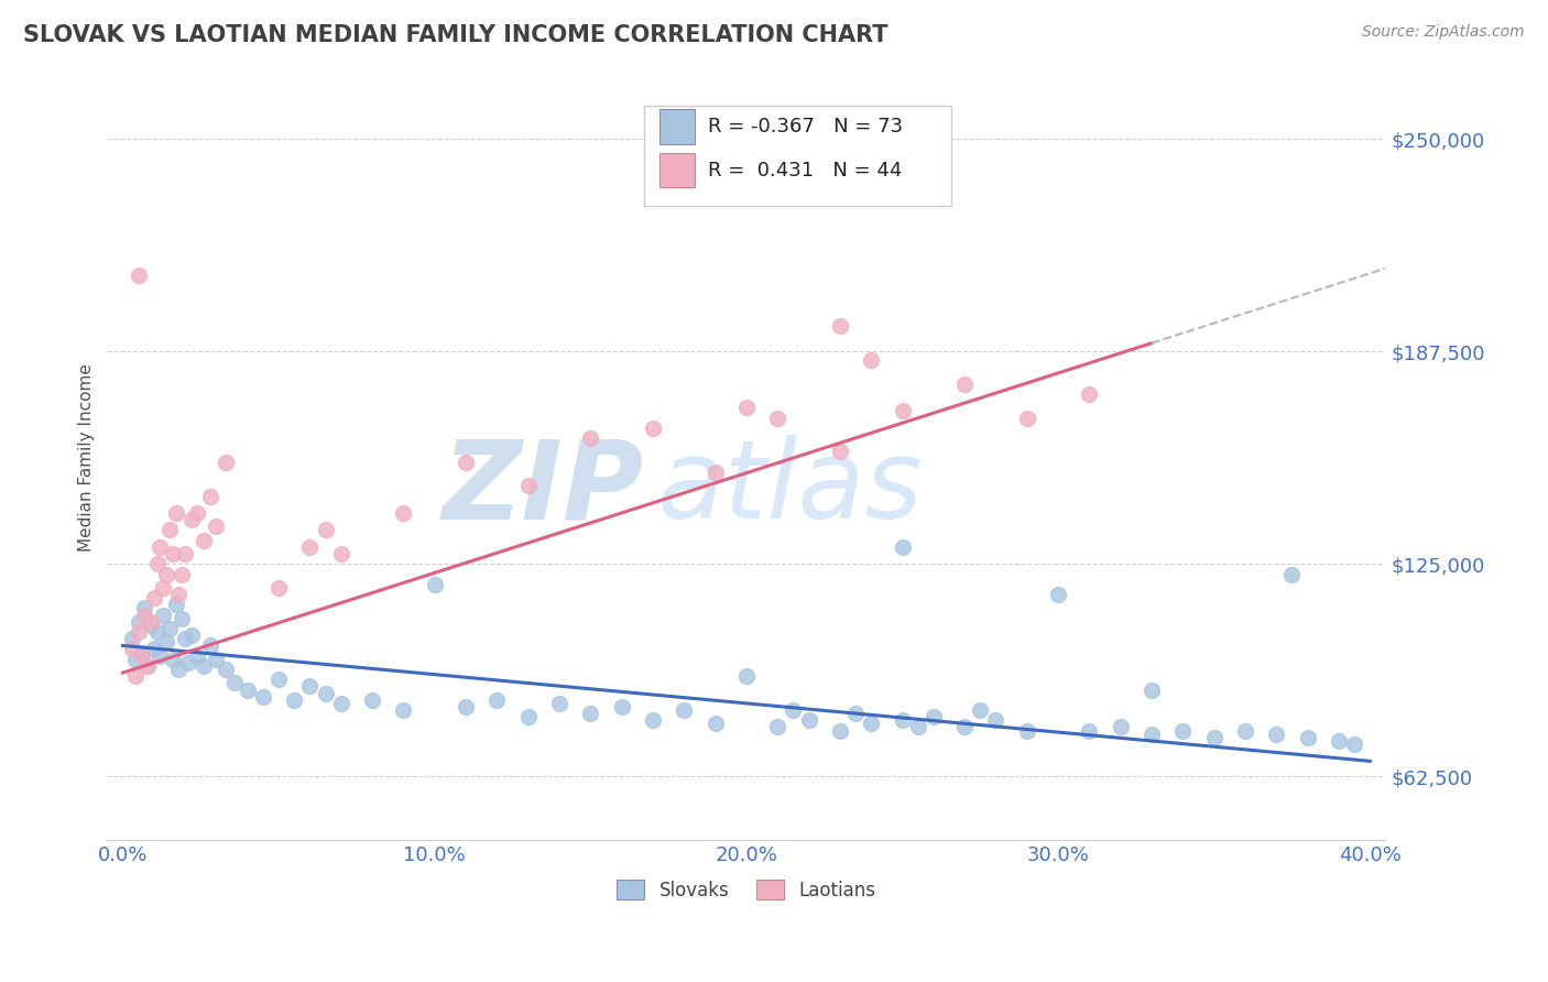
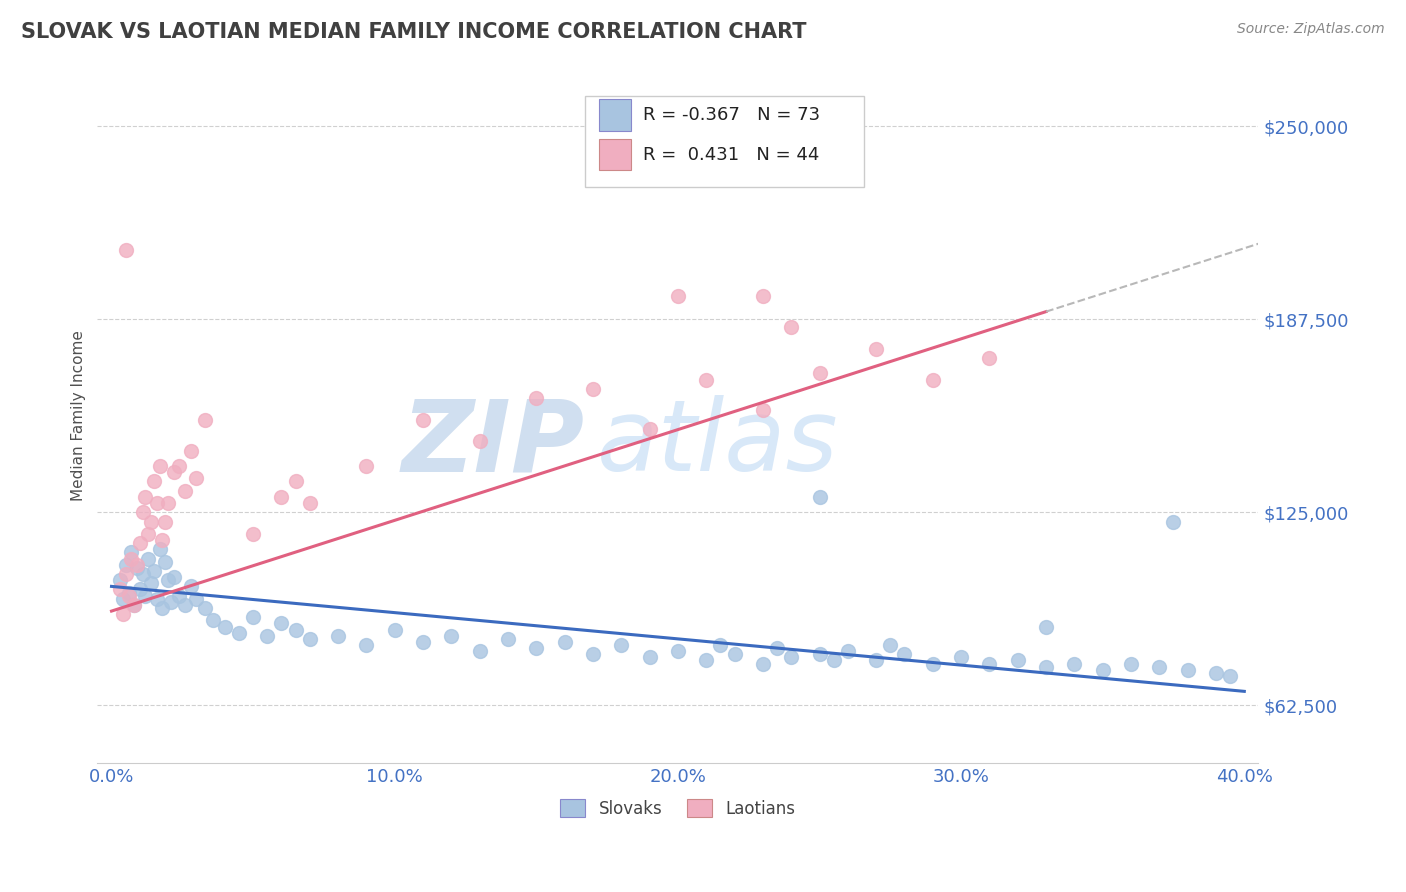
Slovaks/10.0%: $119,000 -> $87,000
Slovaks/20.0%: $92,000 -> $80,000
Laotians/20.0%: $171,000 -> $195,000
Slovaks/30.0%: $116,000 -> $78,000
